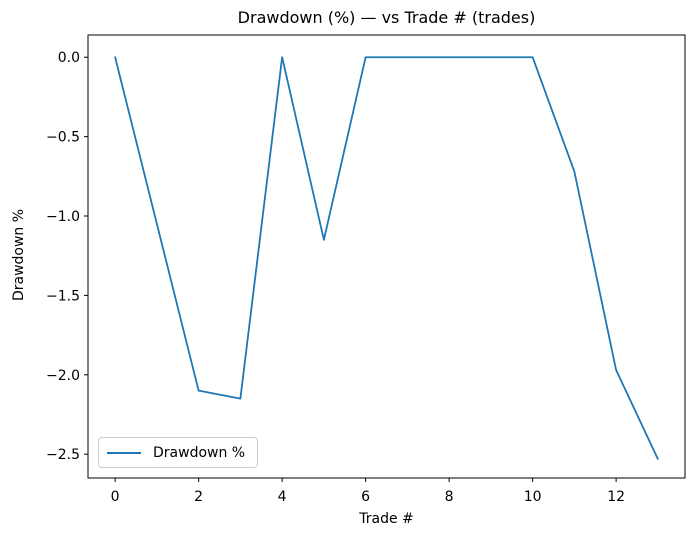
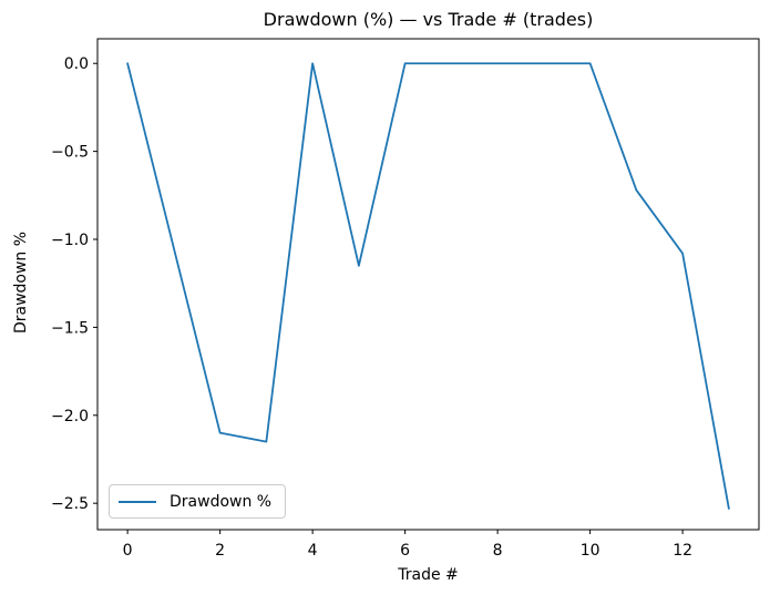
12: -1.97 -> -1.08
